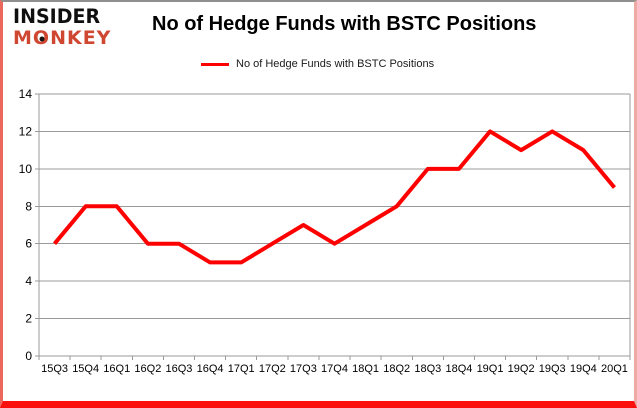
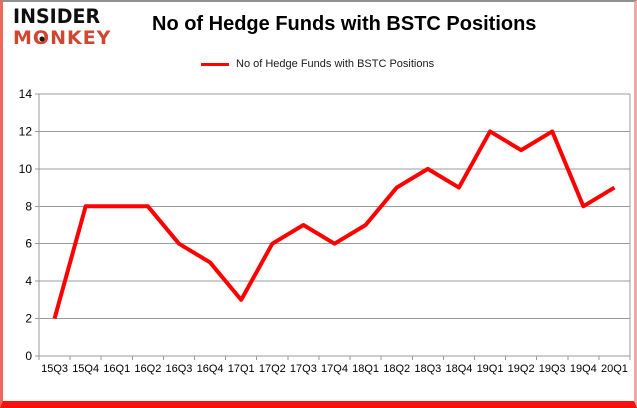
15Q3: 6 -> 2
16Q2: 6 -> 8
17Q1: 5 -> 3
18Q2: 8 -> 9
18Q4: 10 -> 9
19Q4: 11 -> 8
